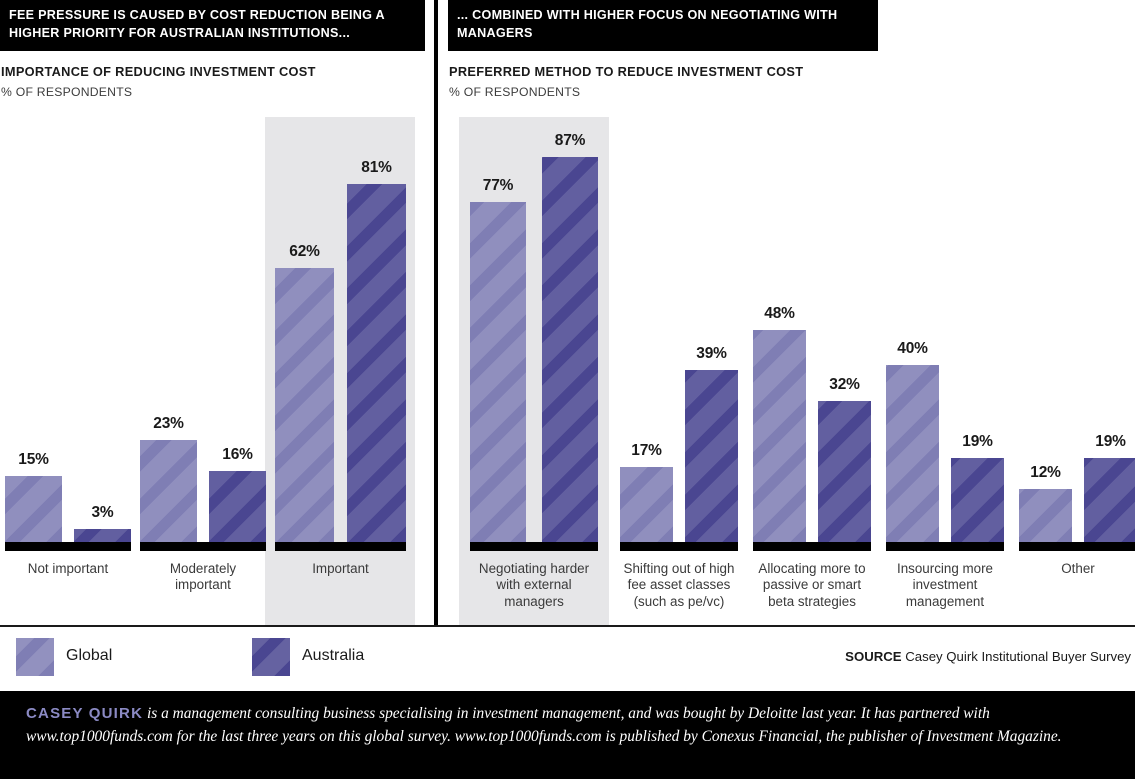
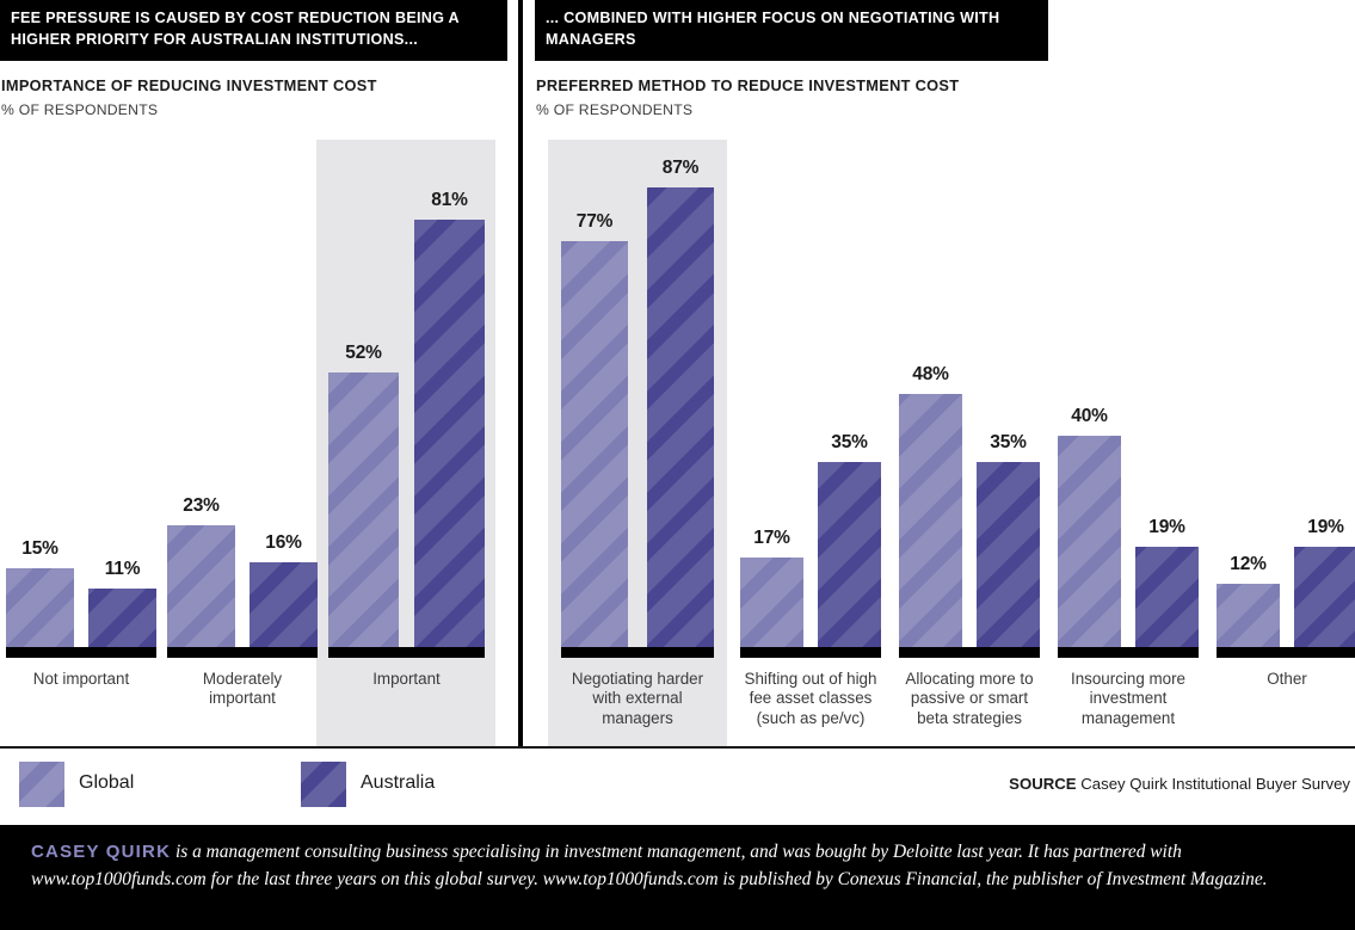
IMPORTANCE OF REDUCING INVESTMENT COST/Australia/Not important: 3% -> 11%
IMPORTANCE OF REDUCING INVESTMENT COST/Global/Important: 62% -> 52%
PREFERRED METHOD TO REDUCE INVESTMENT COST/Australia/Shifting out of high fee asset classes (such as pe/vc): 39% -> 35%
PREFERRED METHOD TO REDUCE INVESTMENT COST/Australia/Allocating more to passive or smart beta strategies: 32% -> 35%
